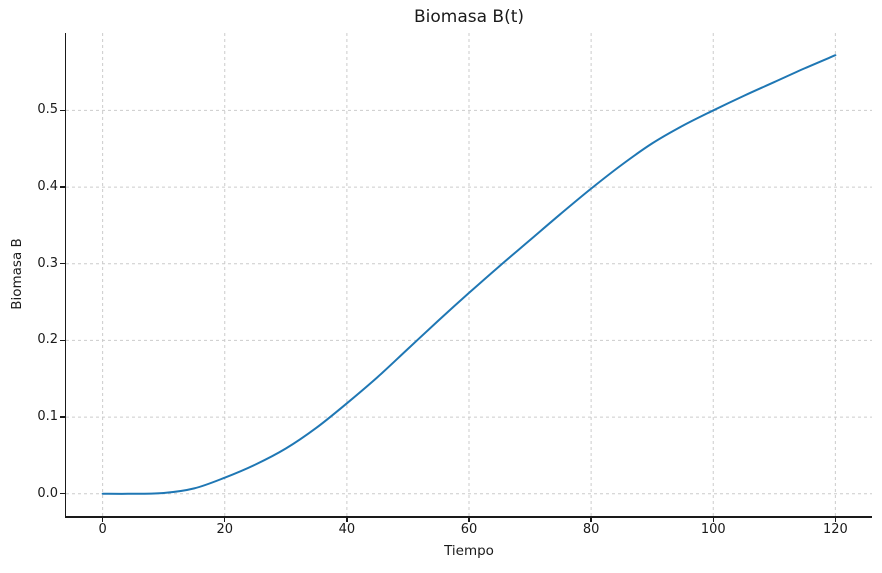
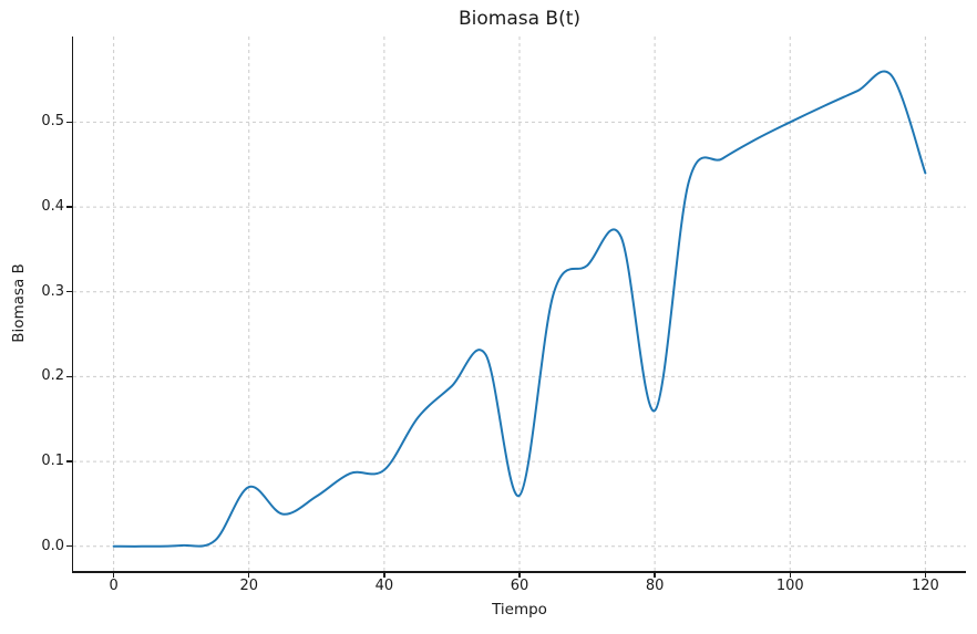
20: 0.02 -> 0.07
40: 0.12 -> 0.09
60: 0.26 -> 0.06
80: 0.40 -> 0.16
120: 0.57 -> 0.44
